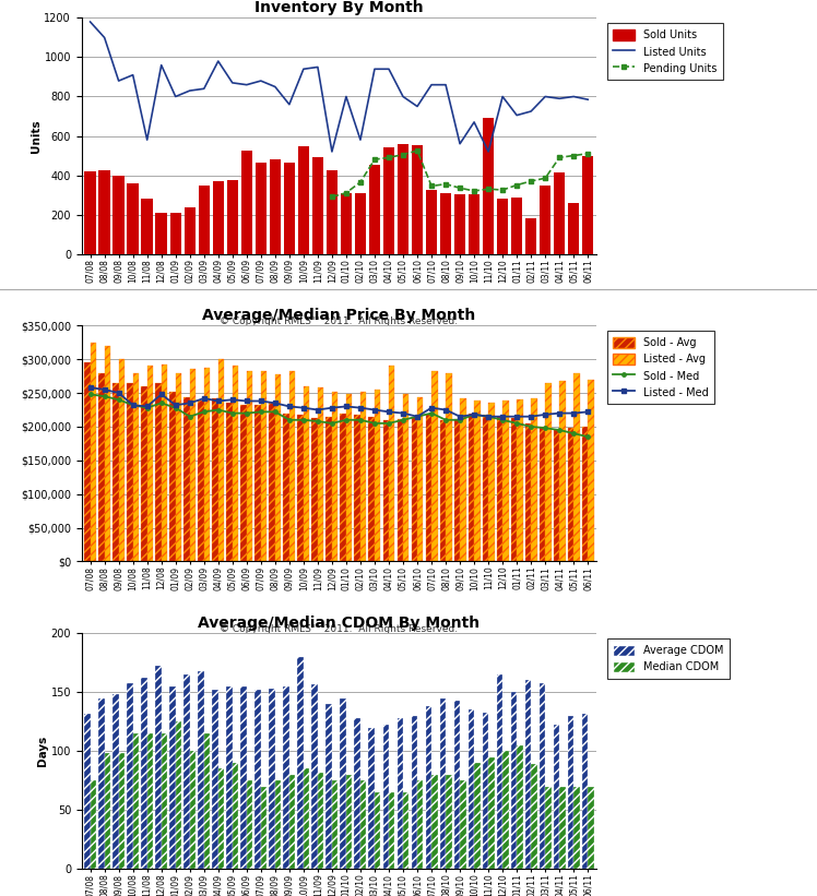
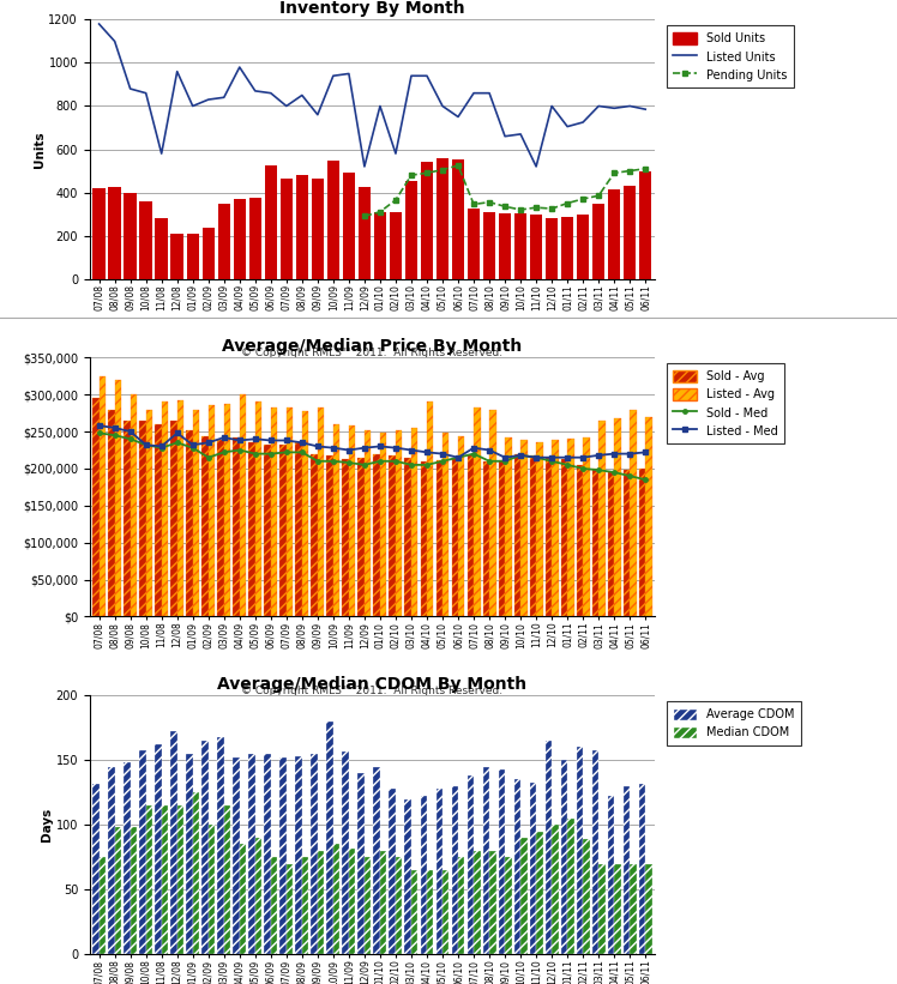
Inventory By Month/Listed Units/10/08: 910 -> 860
Inventory By Month/Listed Units/07/09: 880 -> 800
Inventory By Month/Listed Units/09/10: 560 -> 660
Inventory By Month/Sold Units/11/10: 690 -> 300
Inventory By Month/Sold Units/02/11: 180 -> 300
Inventory By Month/Sold Units/05/11: 260 -> 430
